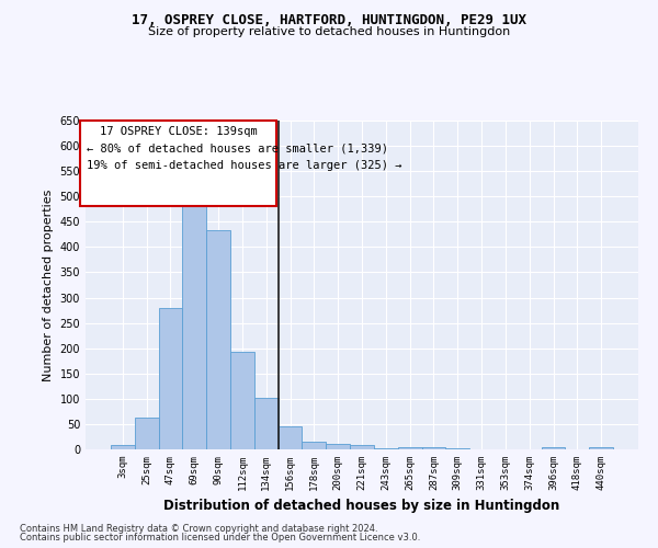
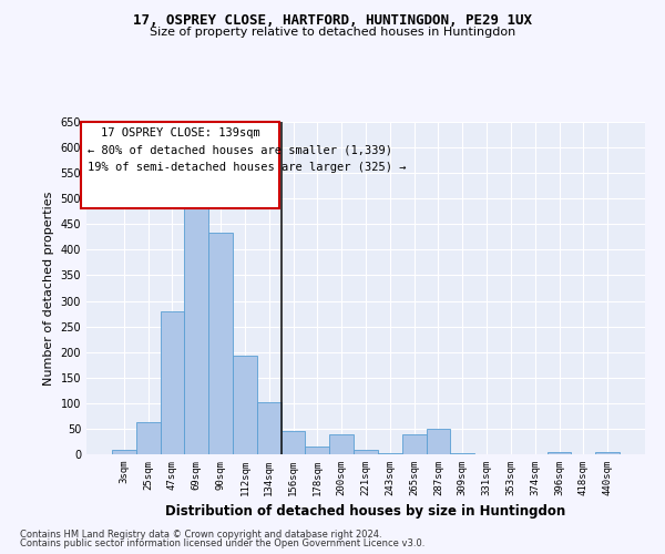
200sqm: 11 -> 40
265sqm: 5 -> 40
287sqm: 4 -> 50
